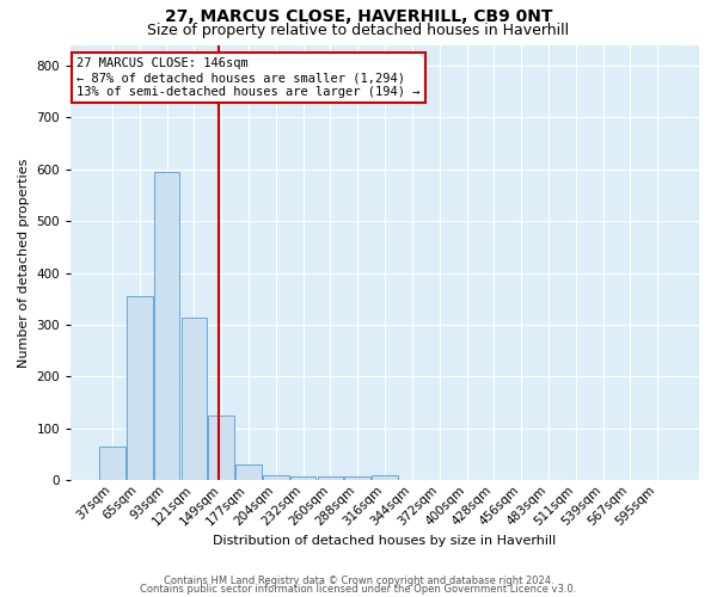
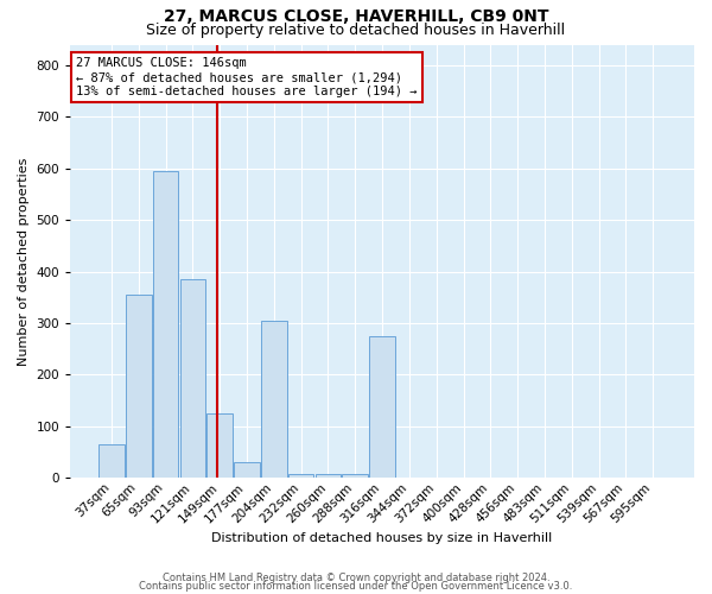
121sqm: 315 -> 385
204sqm: 10 -> 305
316sqm: 10 -> 275
